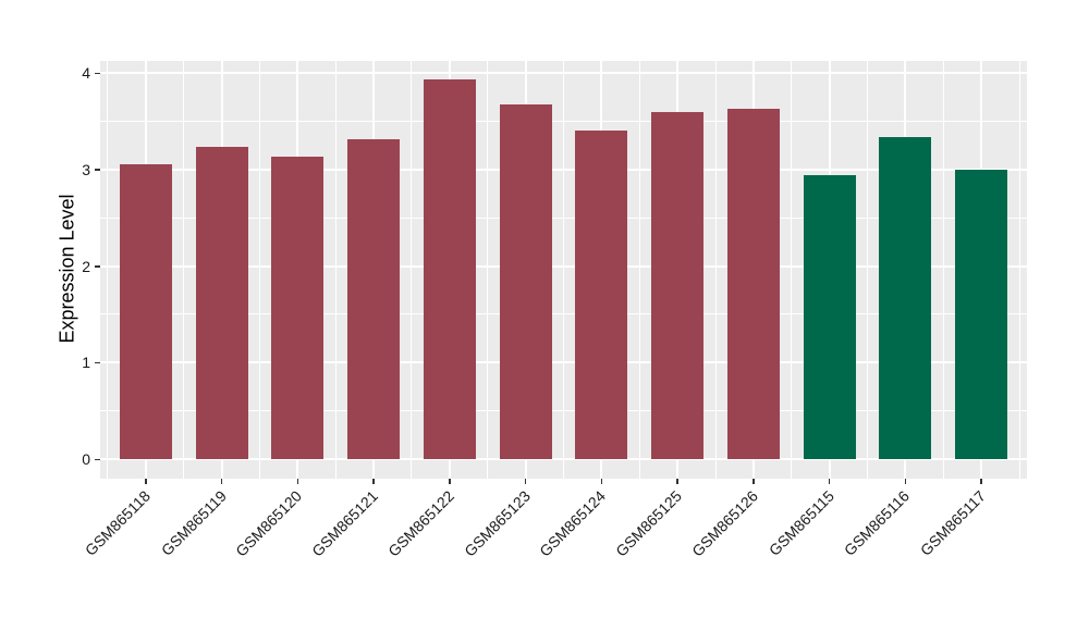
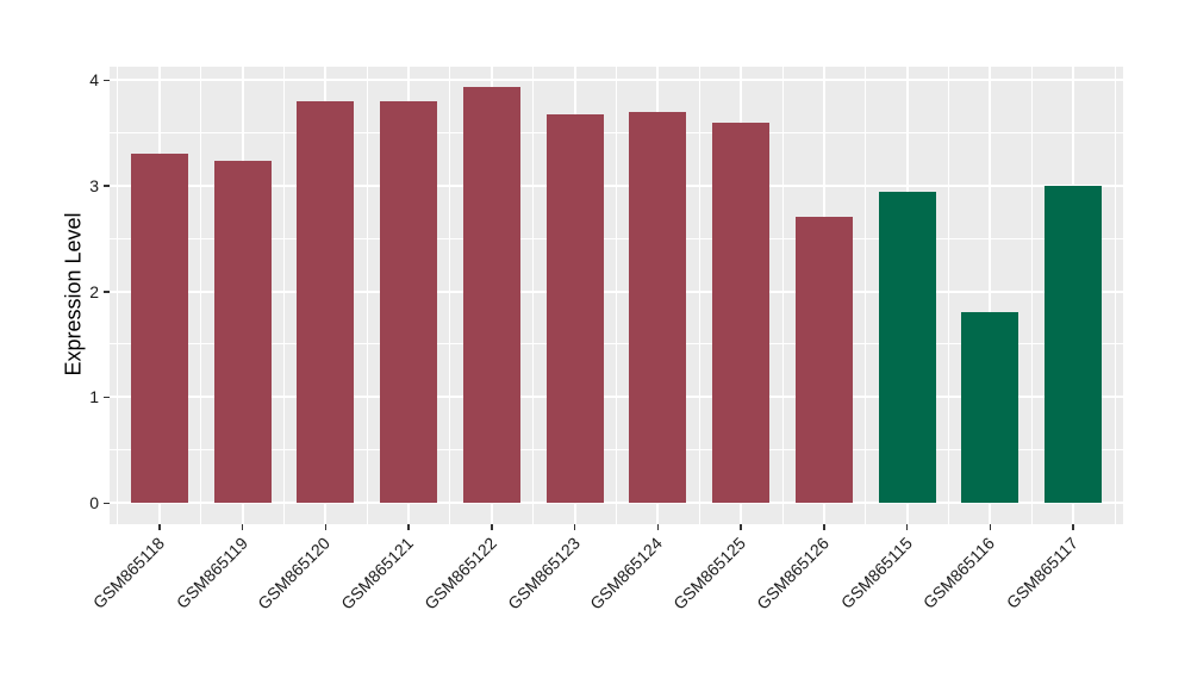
GSM865118: 3.0 -> 3.3
GSM865120: 3.1 -> 3.8
GSM865121: 3.3 -> 3.8
GSM865124: 3.4 -> 3.7
GSM865126: 3.6 -> 2.7
GSM865116: 3.3 -> 1.8
